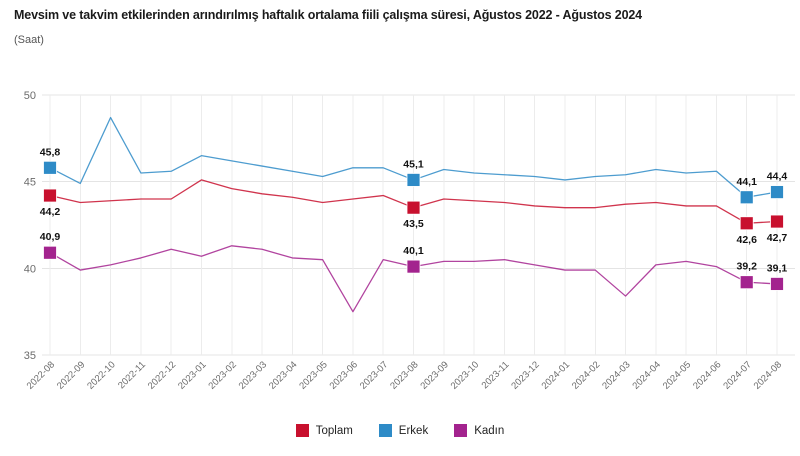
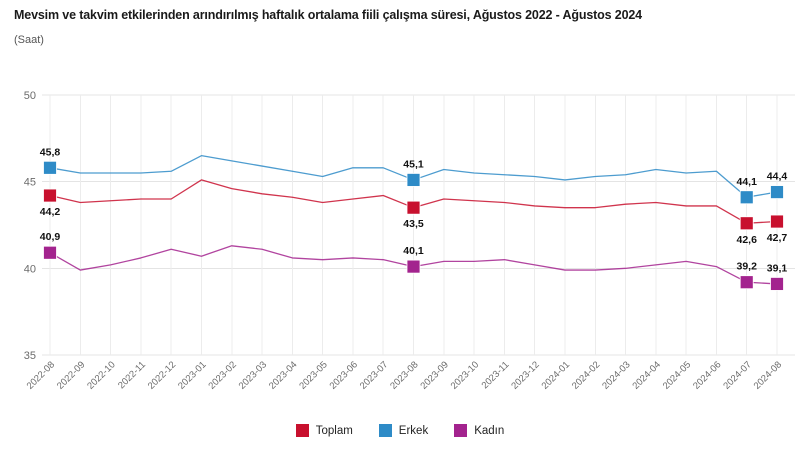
Erkek/2022-09: 44.9 -> 45.5
Erkek/2022-10: 48.7 -> 45.5
Kadın/2023-06: 37.5 -> 40.6
Kadın/2024-03: 38.4 -> 40.0
